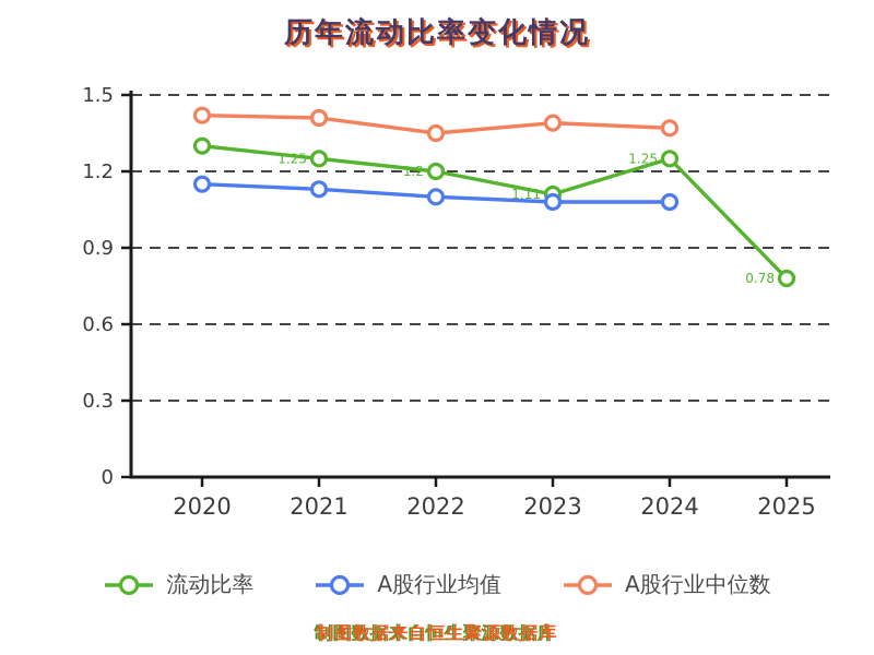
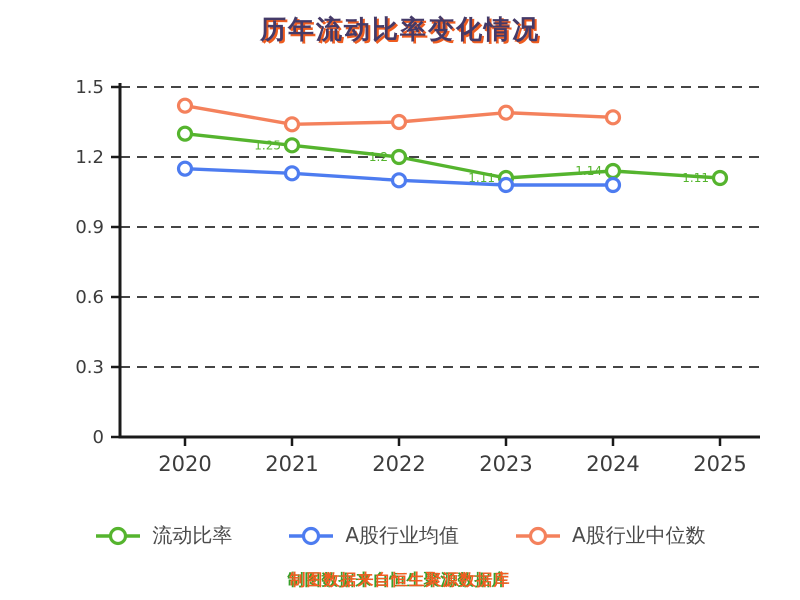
A股行业中位数/2021: 1.41 -> 1.34
流动比率/2024: 1.25 -> 1.14
流动比率/2025: 0.78 -> 1.11
